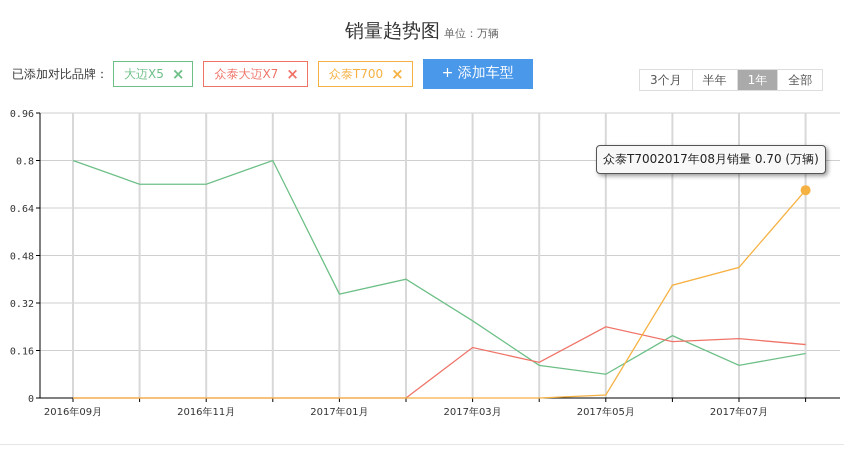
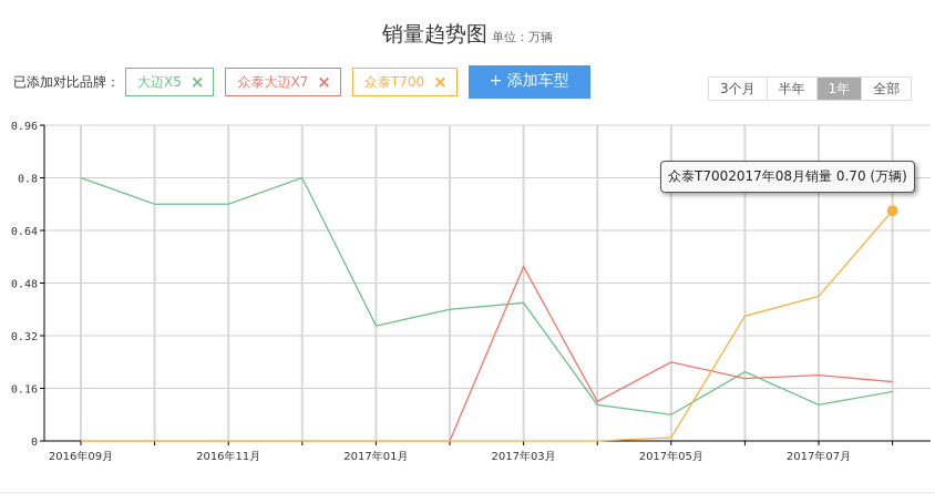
大迈X5/2017年03月: 0.26 -> 0.42
众泰大迈X7/2017年03月: 0.17 -> 0.53
